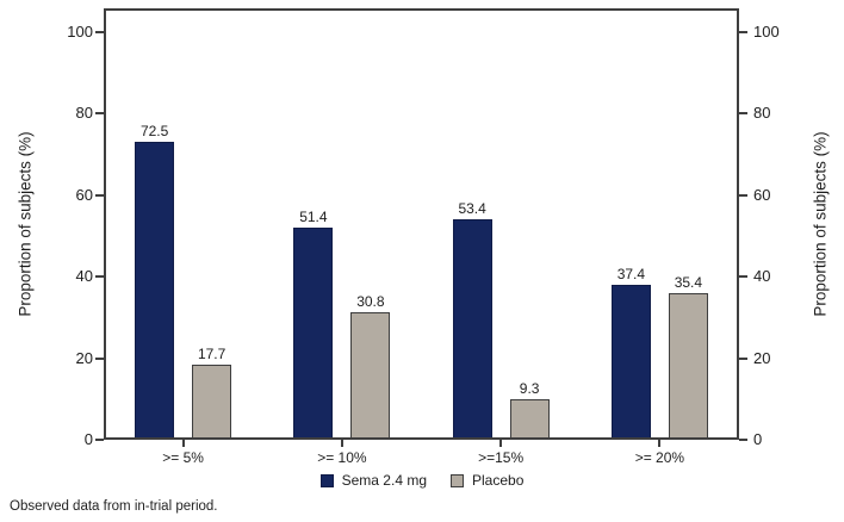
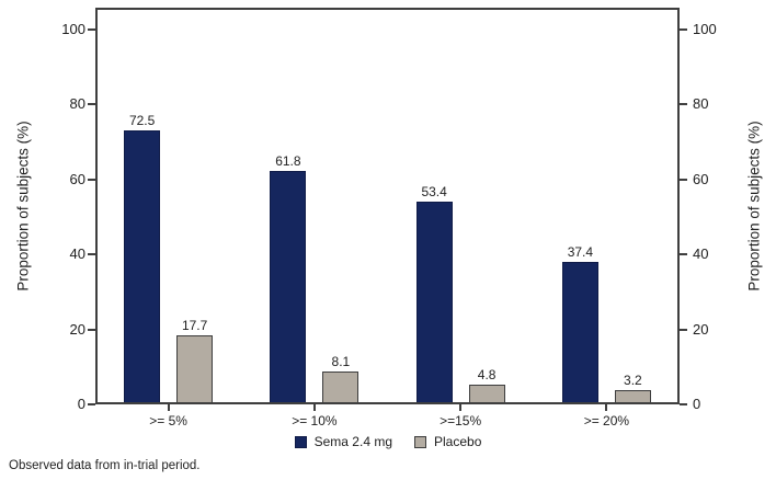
Sema 2.4 mg/>= 10%: 51.4 -> 61.8
Placebo/>= 10%: 30.8 -> 8.1
Placebo/>=15%: 9.3 -> 4.8
Placebo/>= 20%: 35.4 -> 3.2
